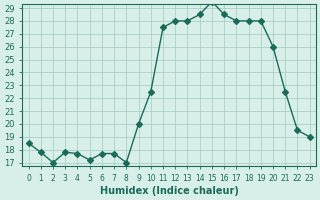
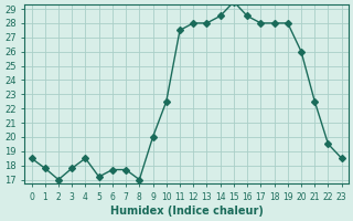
4: 17.7 -> 18.5
23: 19.0 -> 18.5
